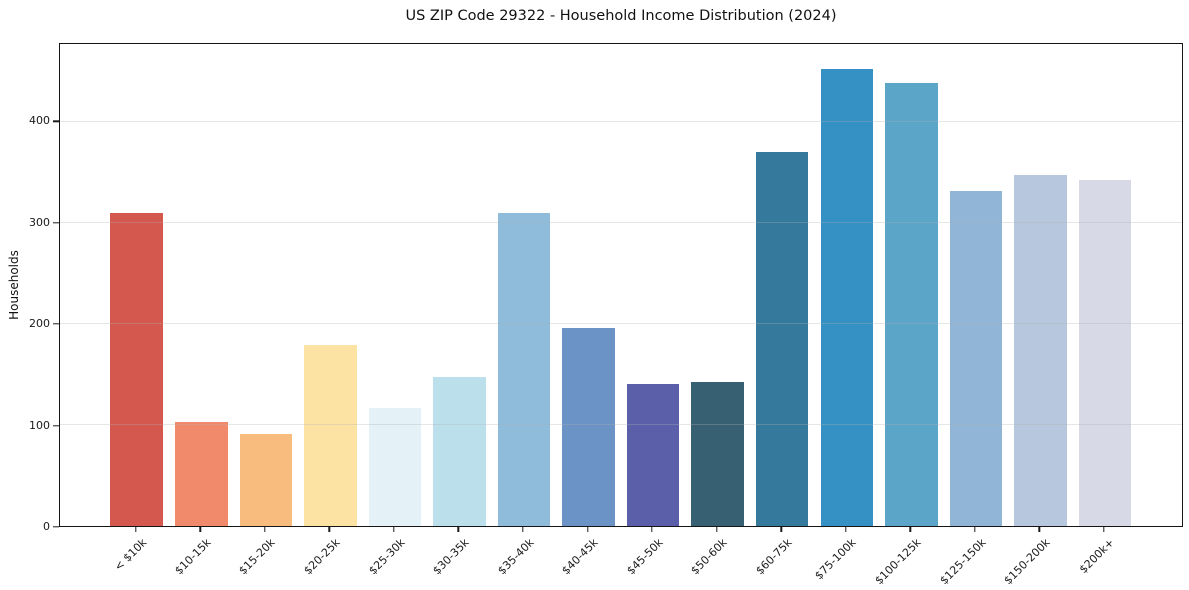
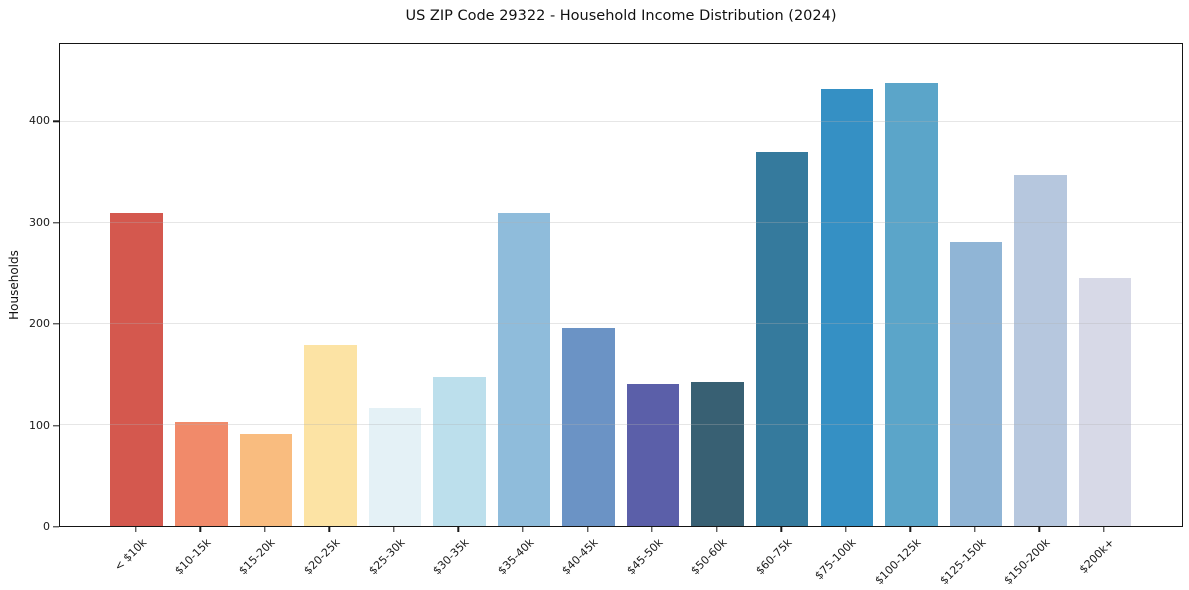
$75-100k: 452 -> 432
$125-150k: 332 -> 281
$200k+: 342 -> 245
